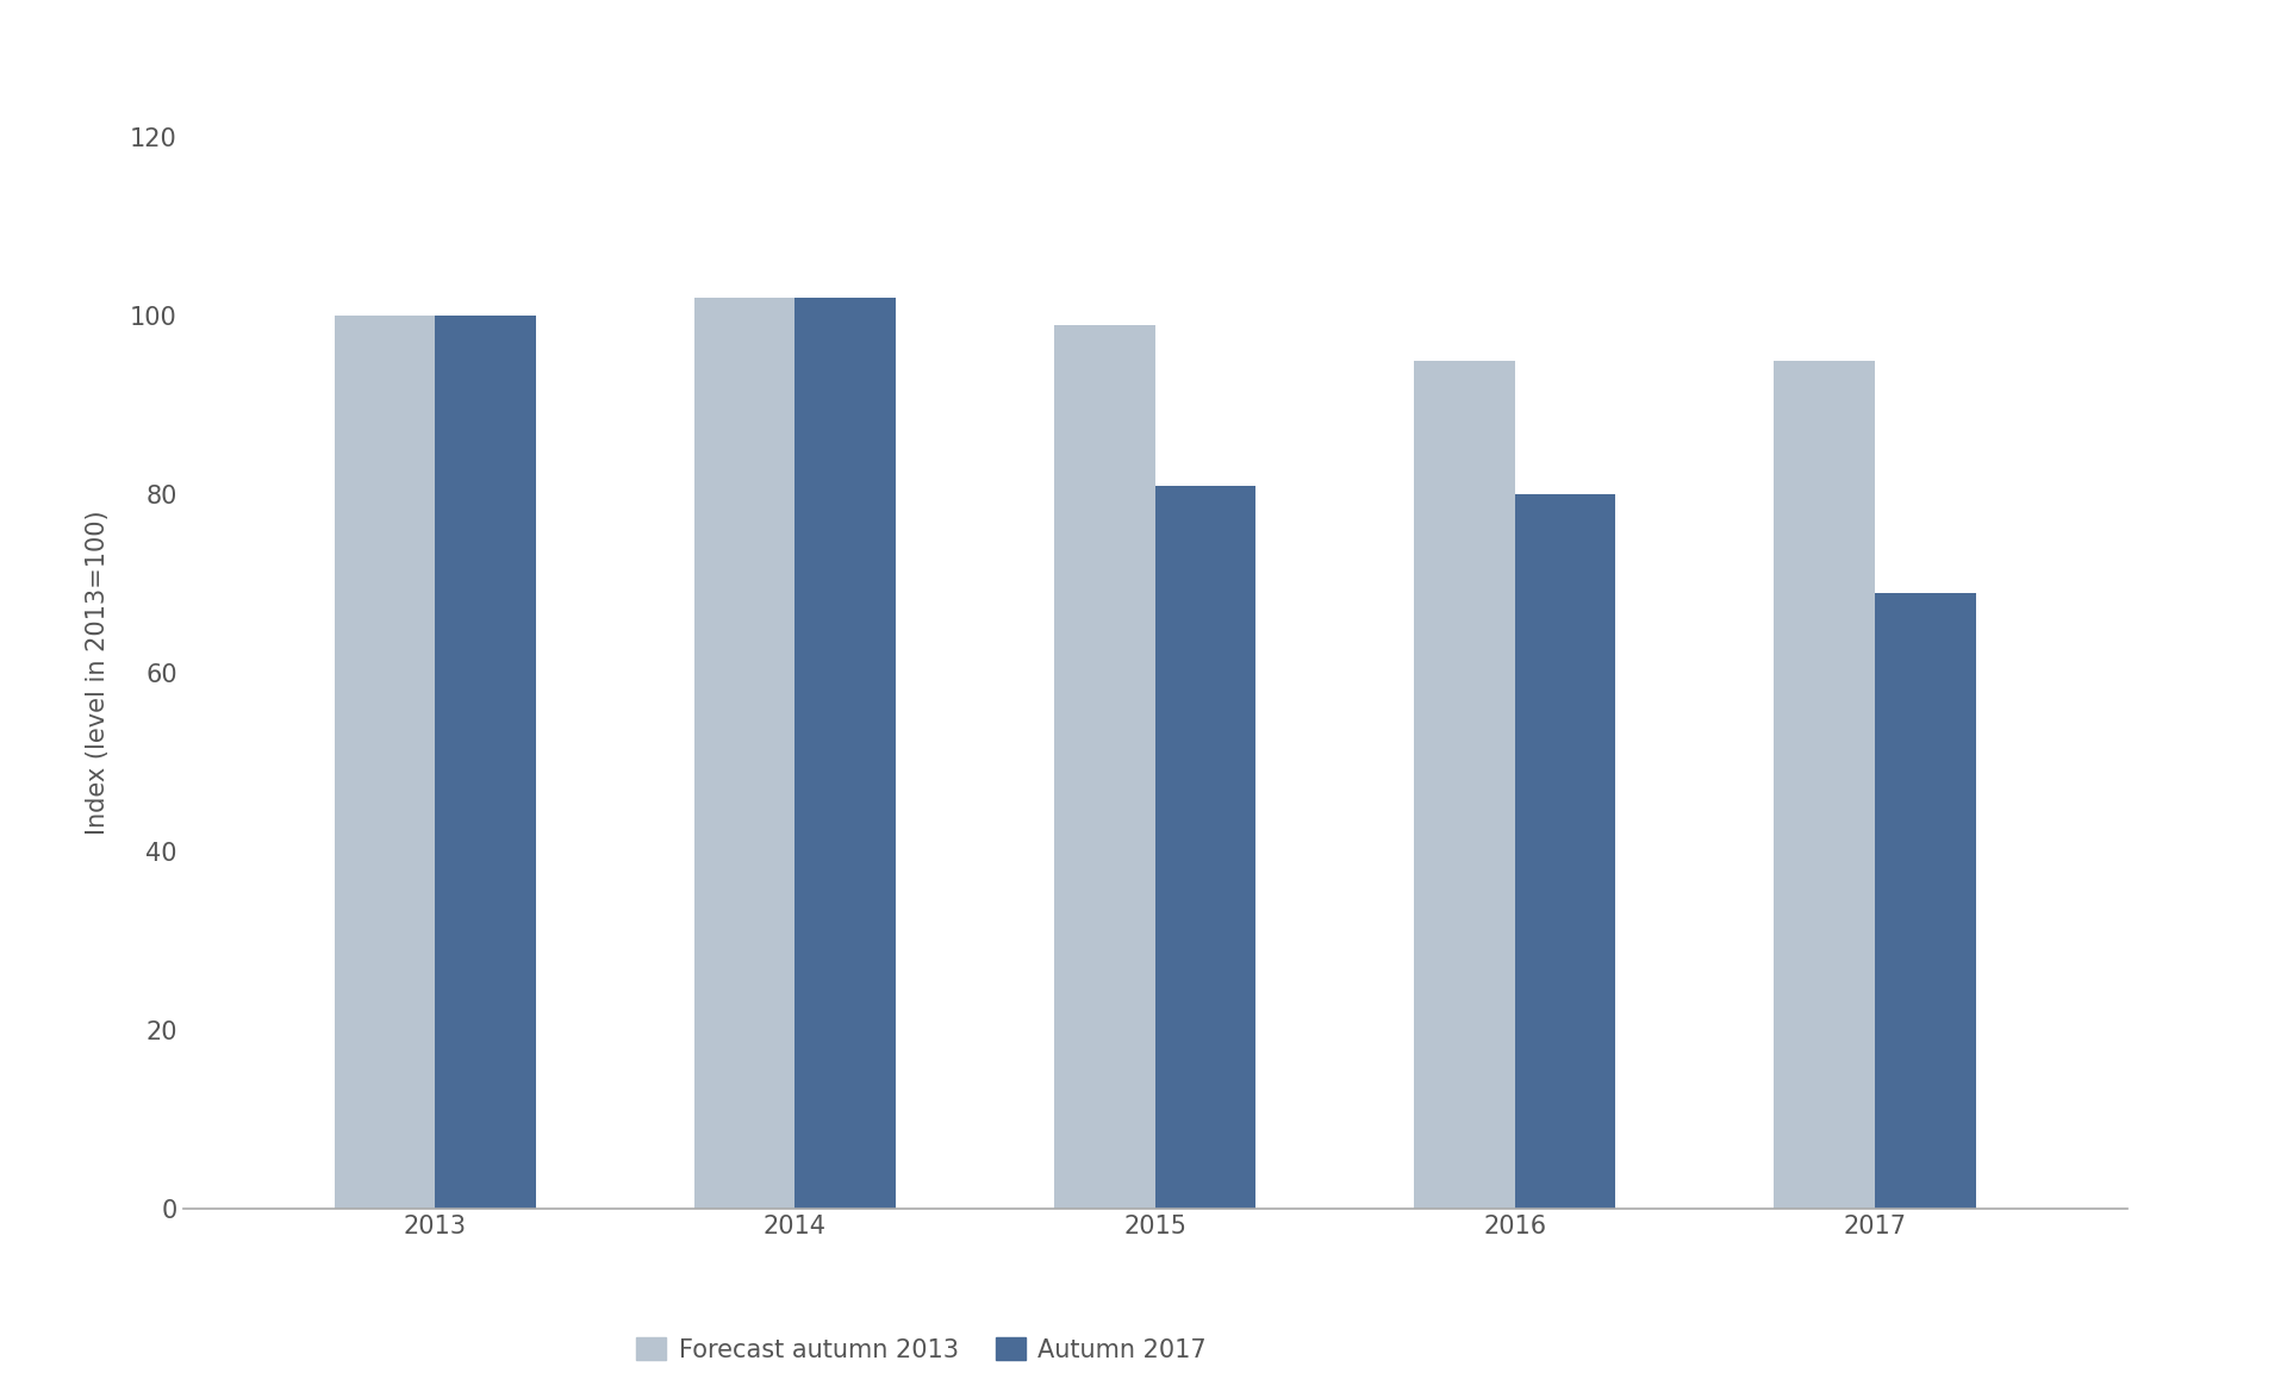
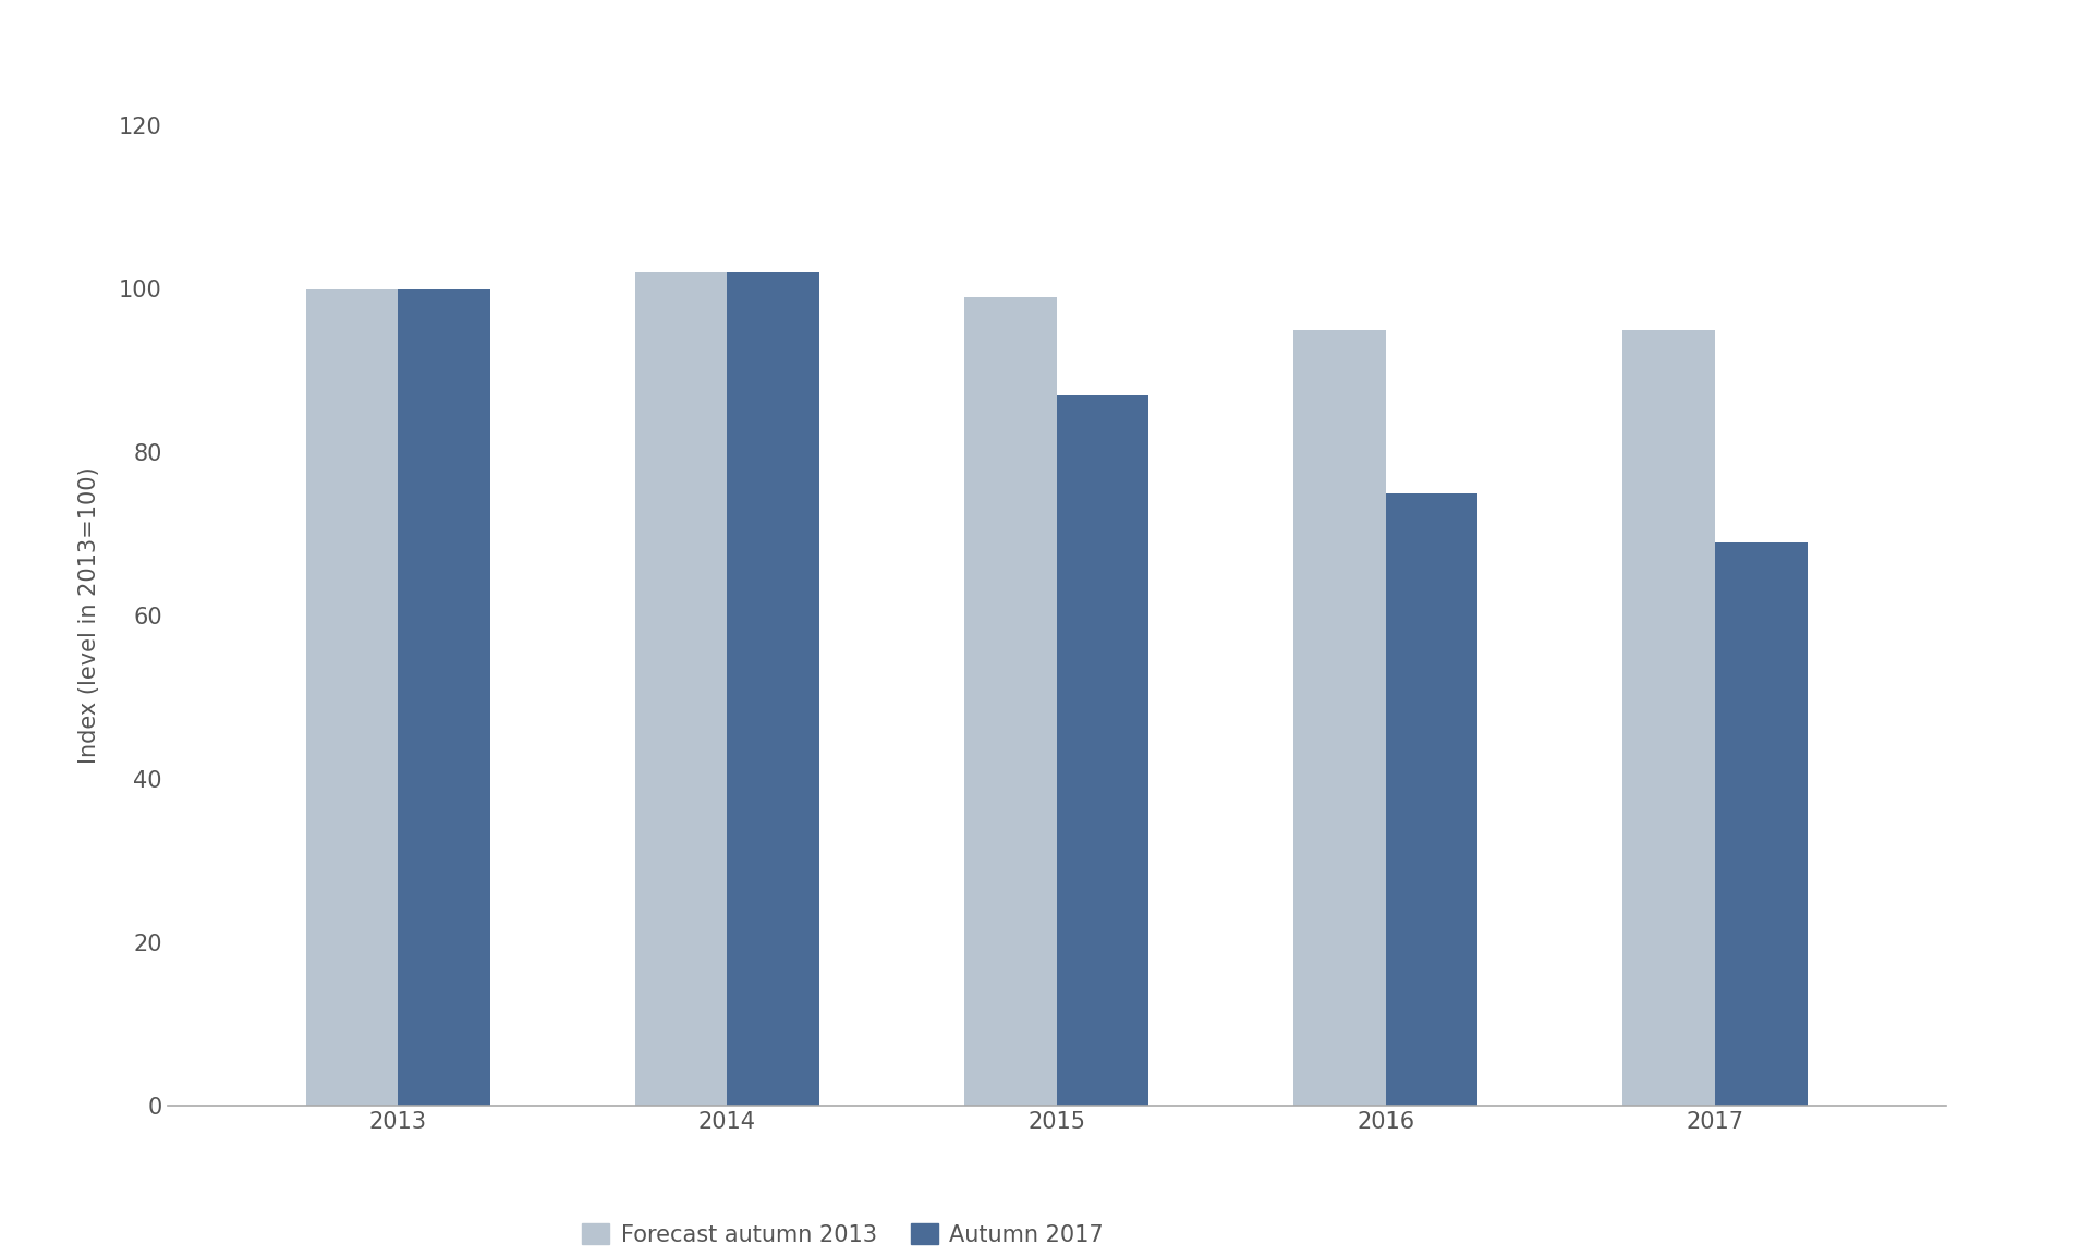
Autumn 2017/2015: 81 -> 87
Autumn 2017/2016: 80 -> 75
